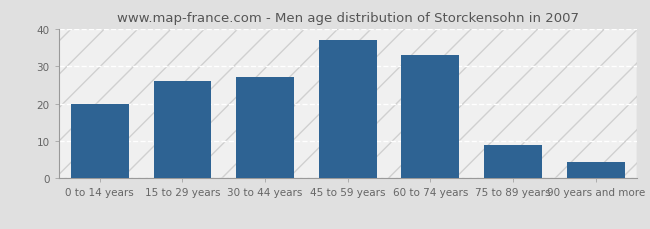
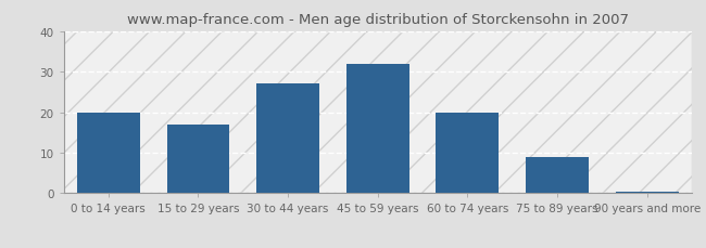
15 to 29 years: 26.0 -> 17.0
45 to 59 years: 37.0 -> 32.0
60 to 74 years: 33.0 -> 20.0
90 years and more: 4.5 -> 0.4
